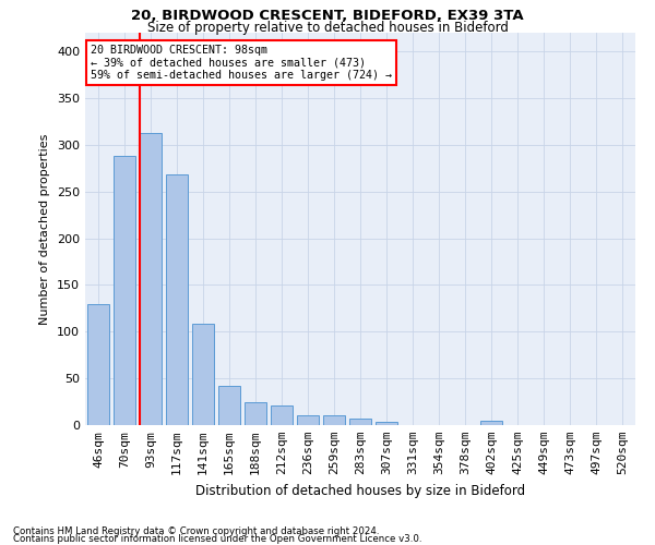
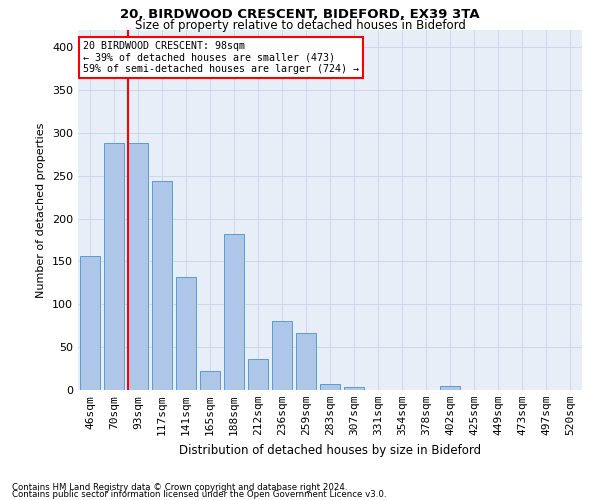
46sqm: 130 -> 156
93sqm: 313 -> 288
117sqm: 268 -> 244
141sqm: 108 -> 132
165sqm: 42 -> 22
188sqm: 25 -> 182
212sqm: 21 -> 36
236sqm: 10 -> 80
259sqm: 10 -> 66
